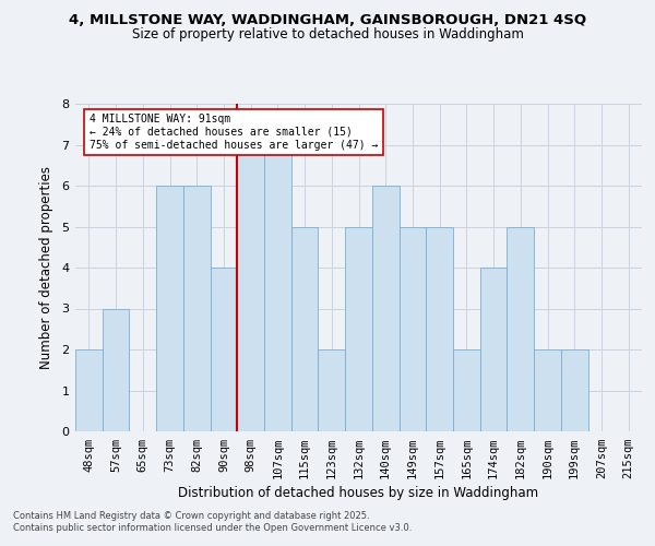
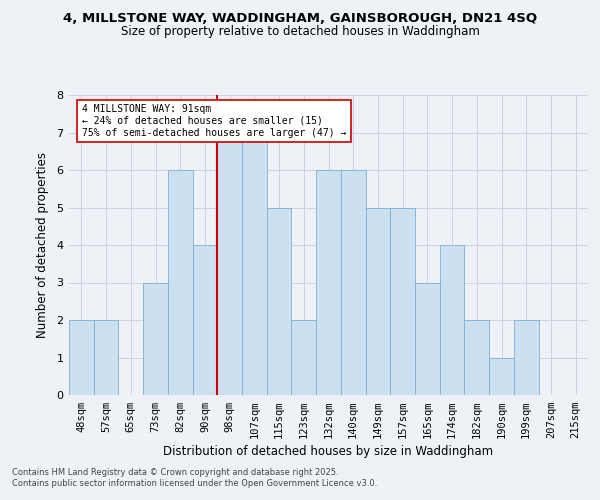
57sqm: 3 -> 2
73sqm: 6 -> 3
132sqm: 5 -> 6
165sqm: 2 -> 3
182sqm: 5 -> 2
190sqm: 2 -> 1
